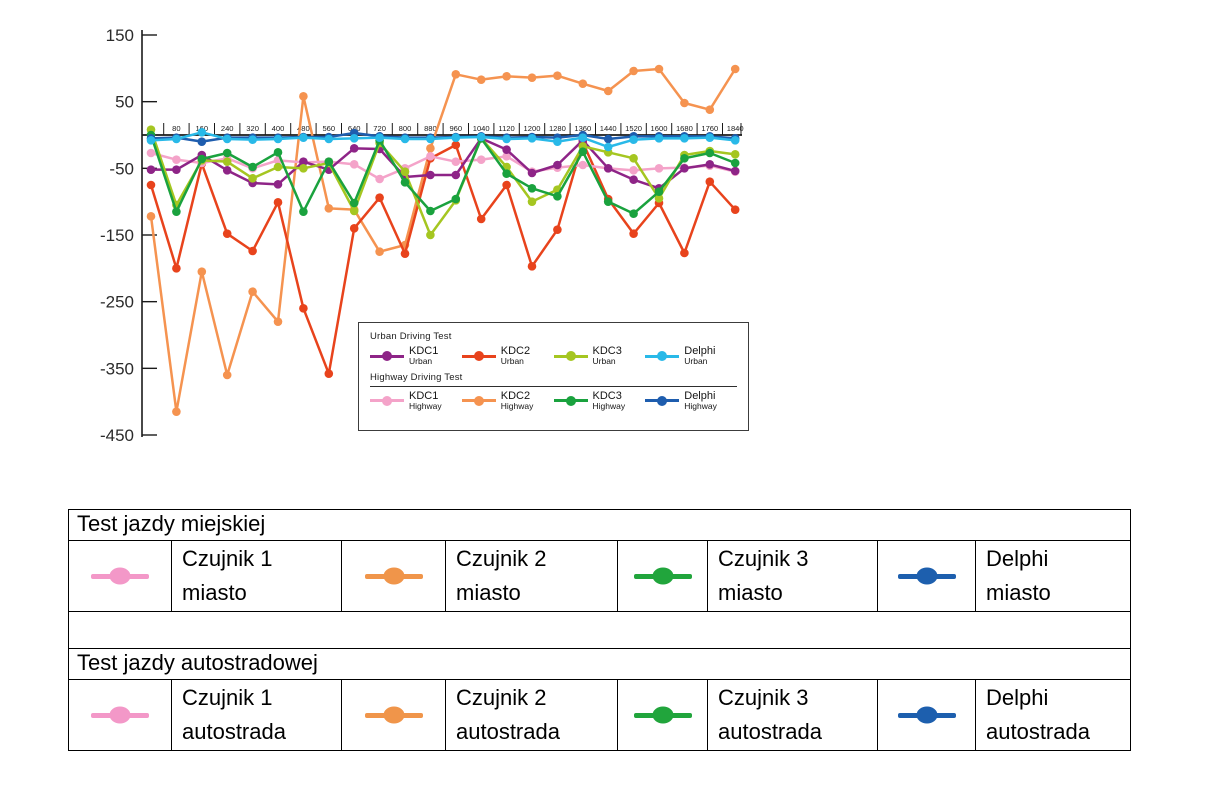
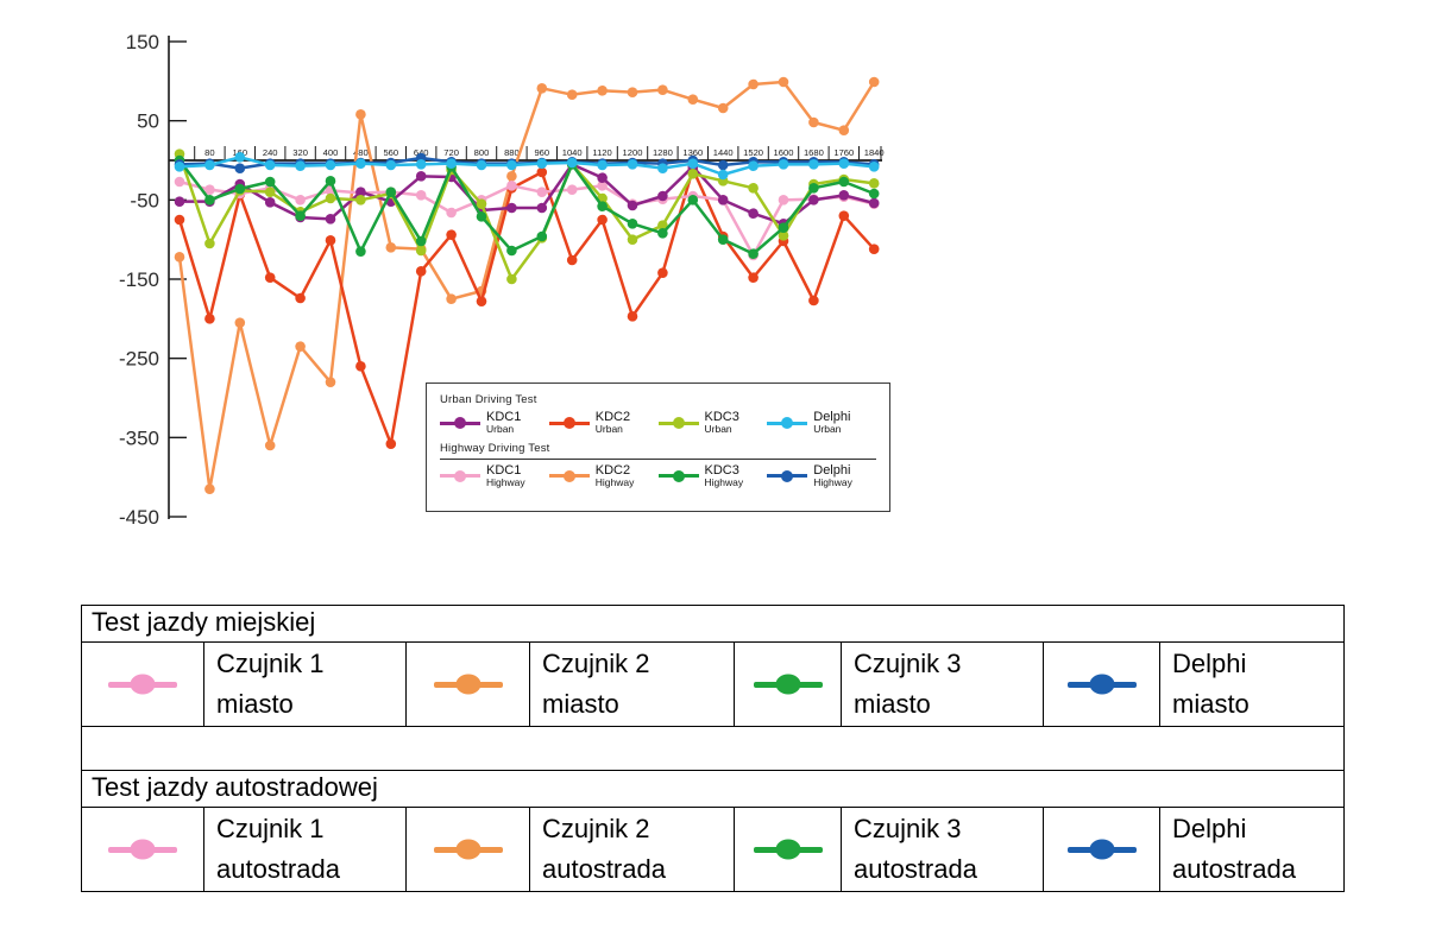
KDC3 Highway/80: -120 -> -50
KDC3 Highway/320: -50 -> -70
KDC3 Highway/1360: -20 -> -50
KDC1 Highway/1520: -50 -> -120
